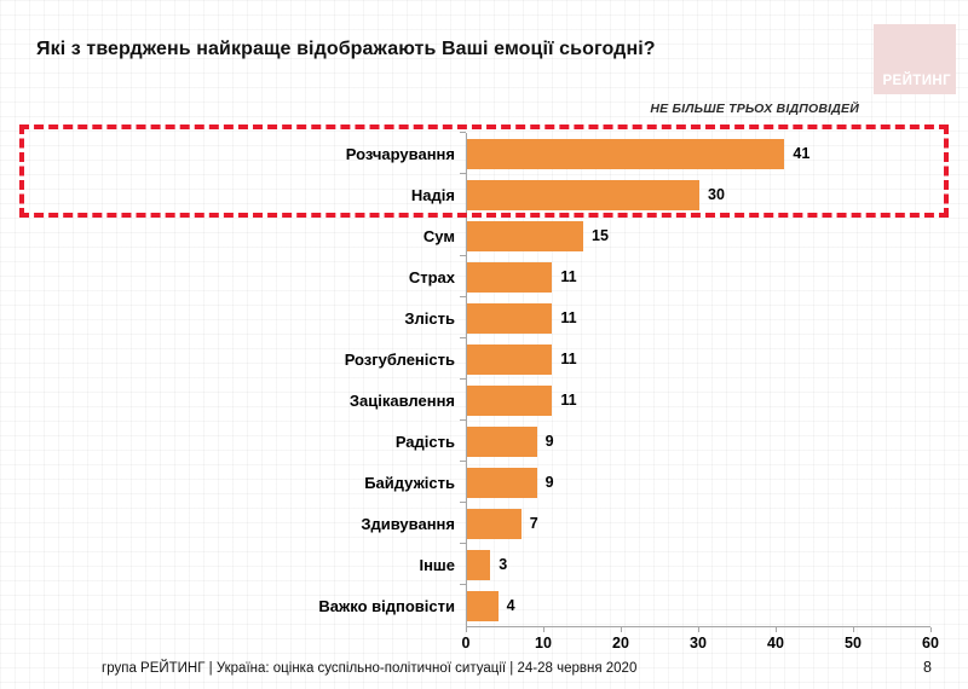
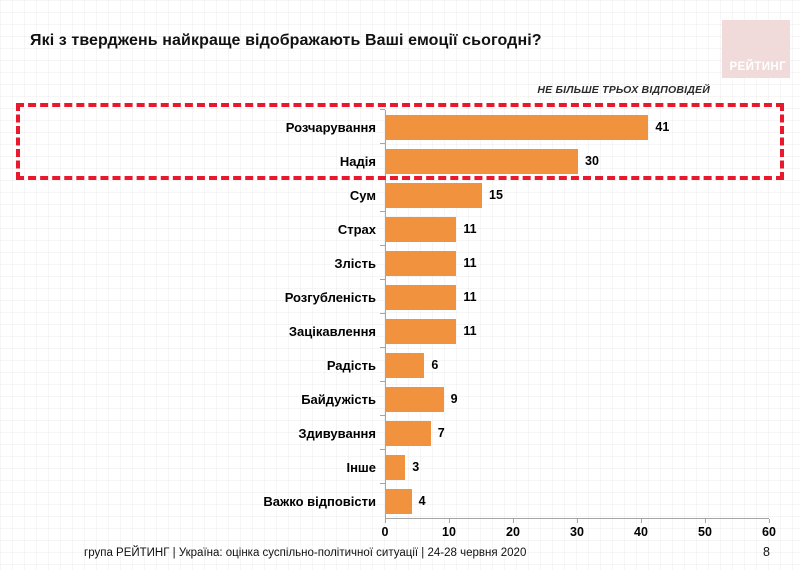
Радість: 9 -> 6
